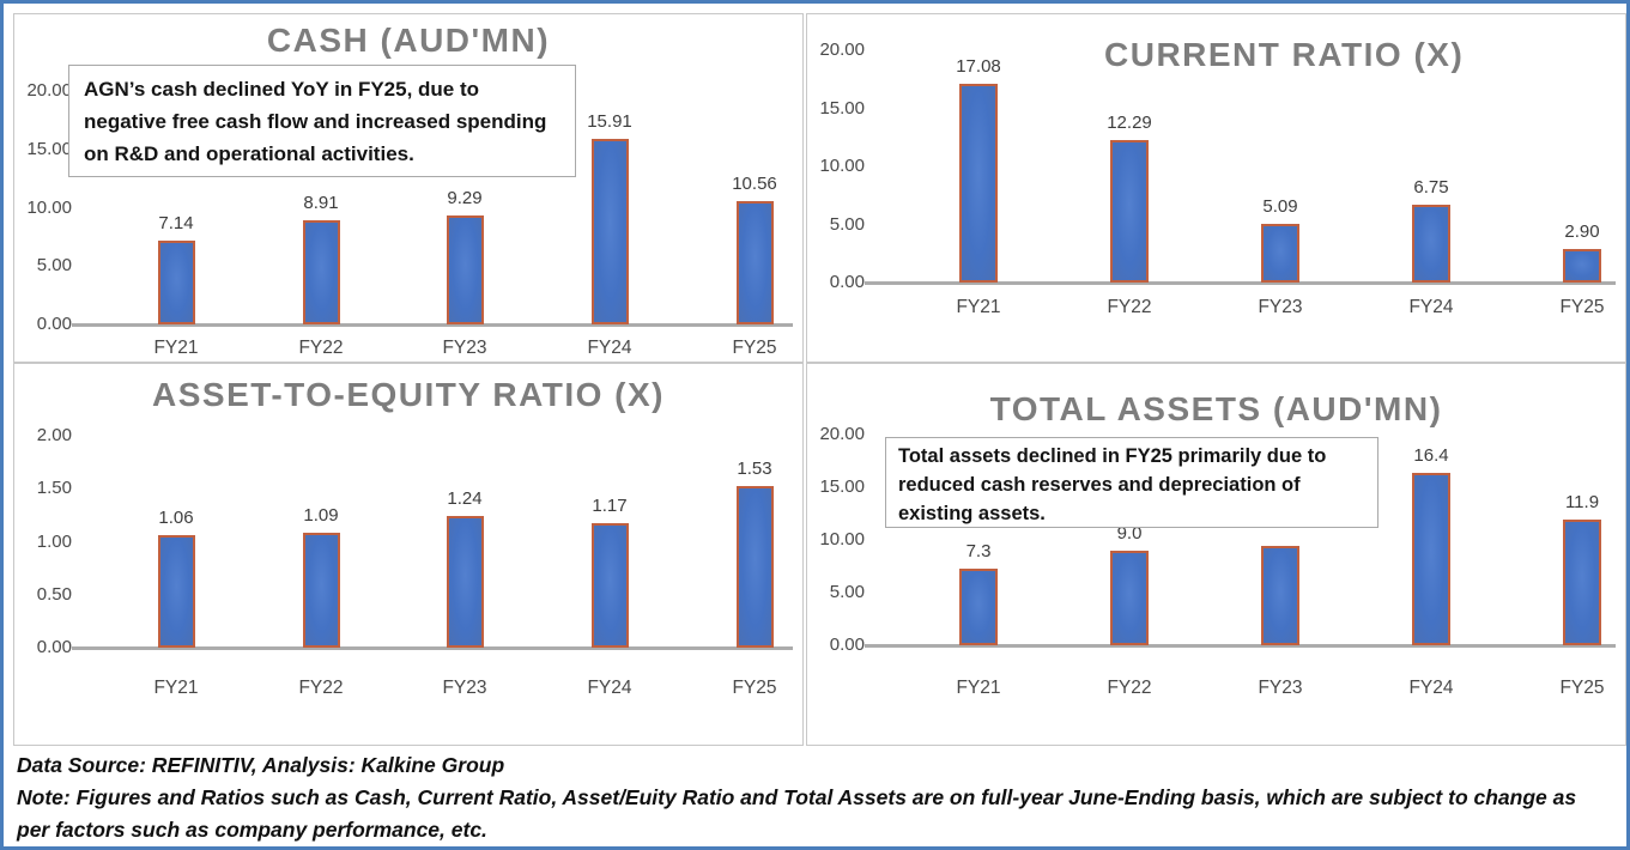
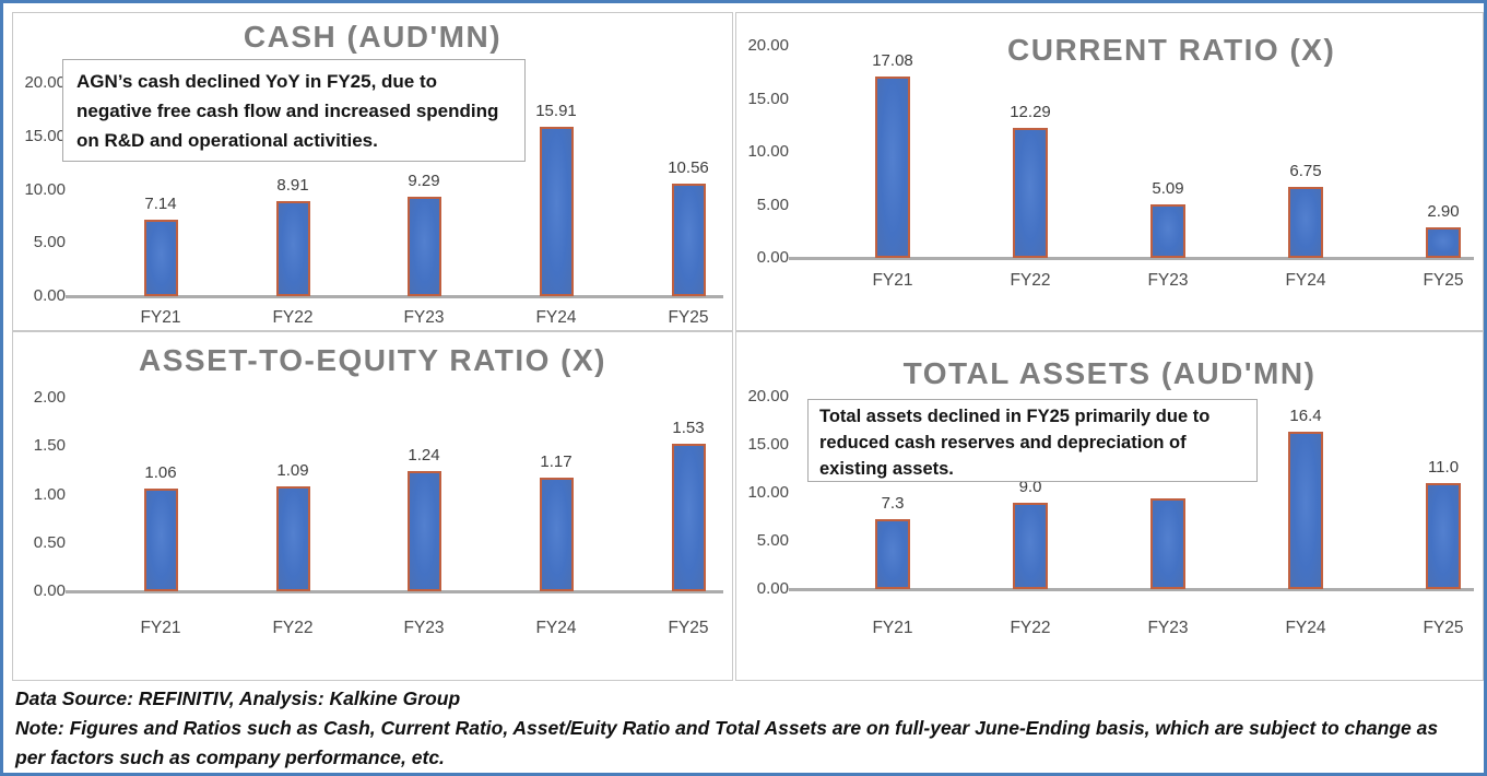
TOTAL ASSETS (AUD'MN)/FY25: 11.9 -> 11.0
